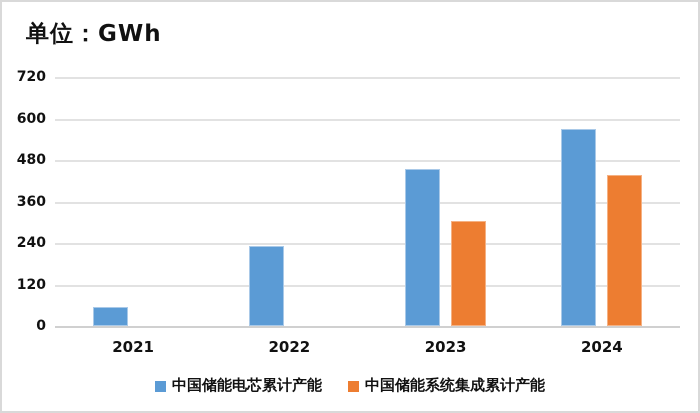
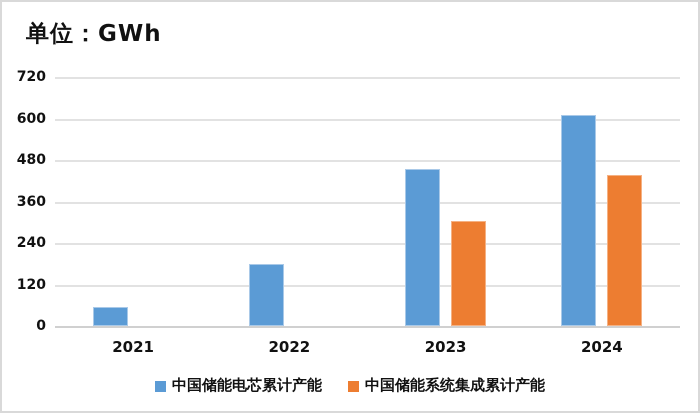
中国储能电芯累计产能/2022: 230 -> 180
中国储能电芯累计产能/2024: 570 -> 610
